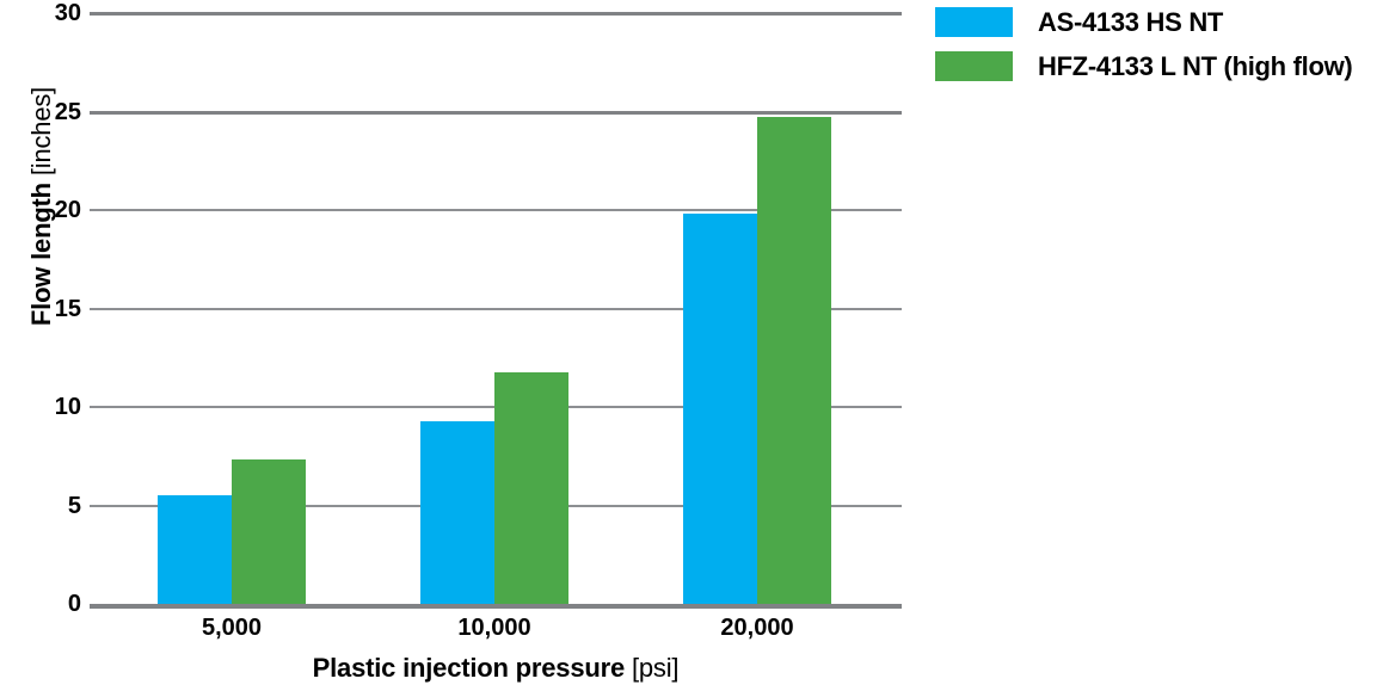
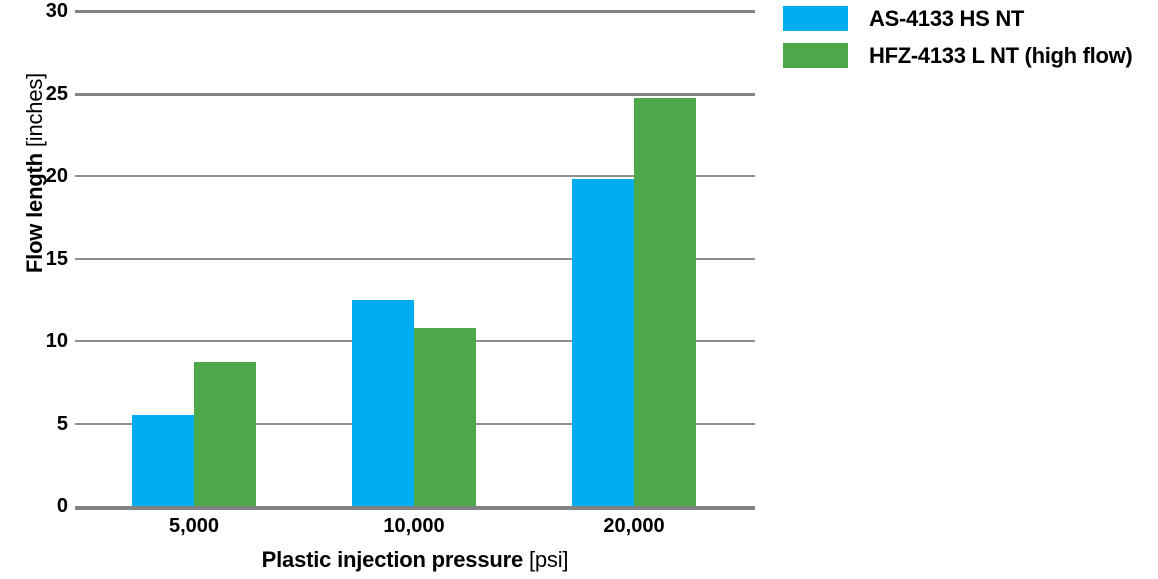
HFZ-4133 L NT (high flow)/5,000: 7.3 -> 8.7
AS-4133 HS NT/10,000: 9.3 -> 12.5
HFZ-4133 L NT (high flow)/10,000: 11.8 -> 10.8
